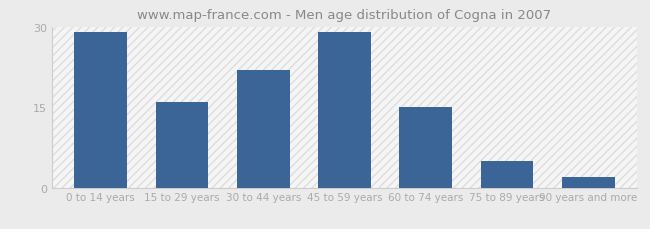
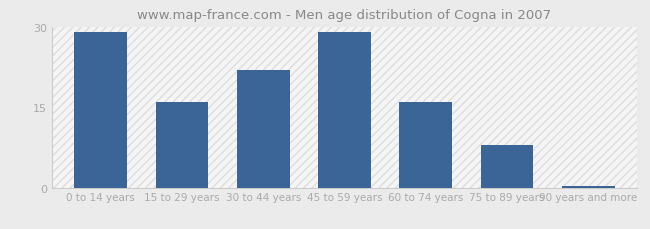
60 to 74 years: 15.0 -> 16.0
75 to 89 years: 5.0 -> 8.0
90 years and more: 2.0 -> 0.3
